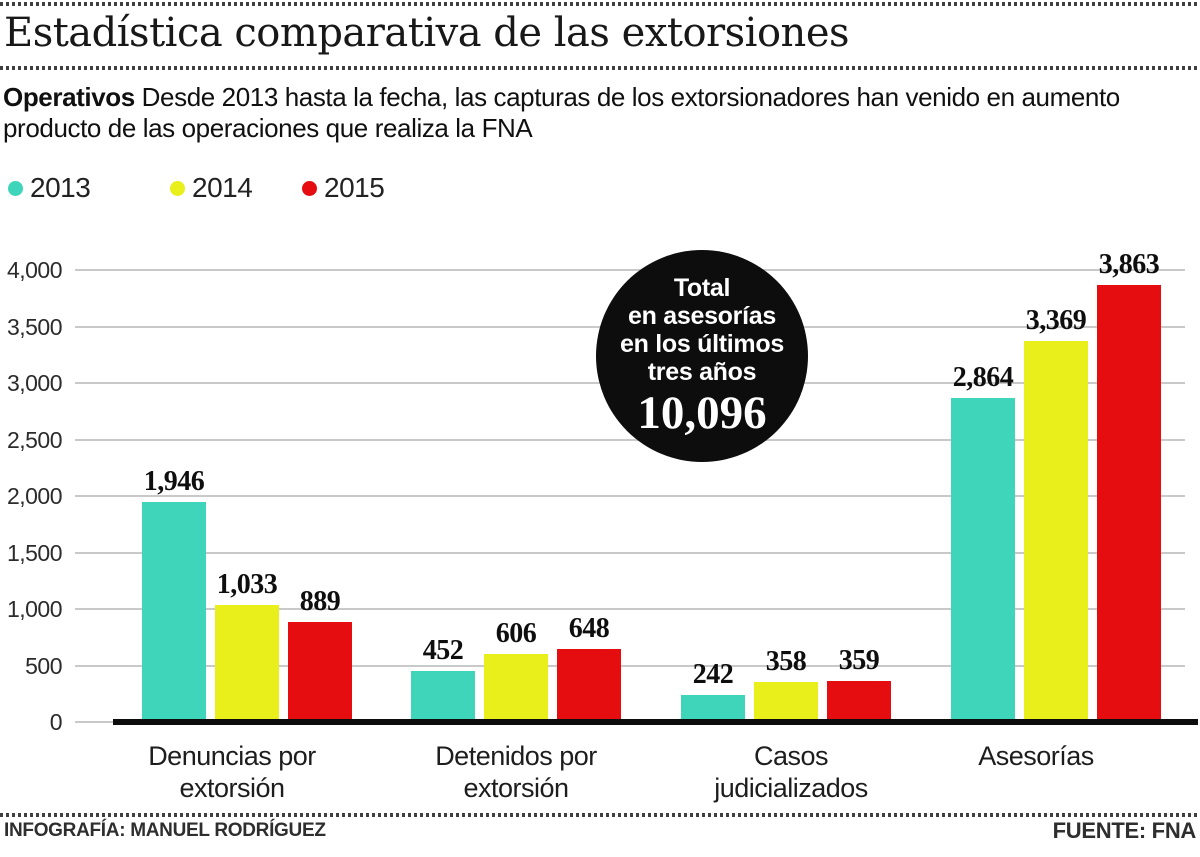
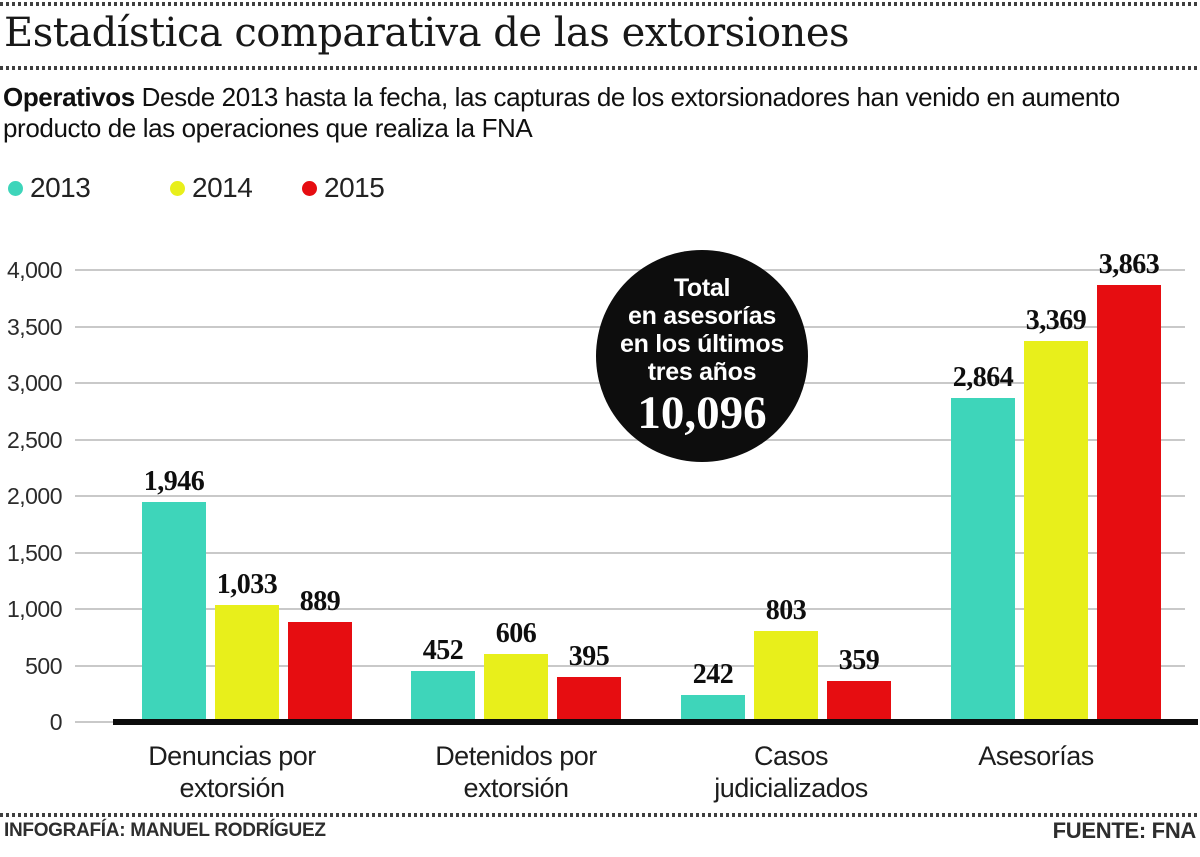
2015/Detenidos por extorsión: 648 -> 395
2014/Casos judicializados: 358 -> 803
